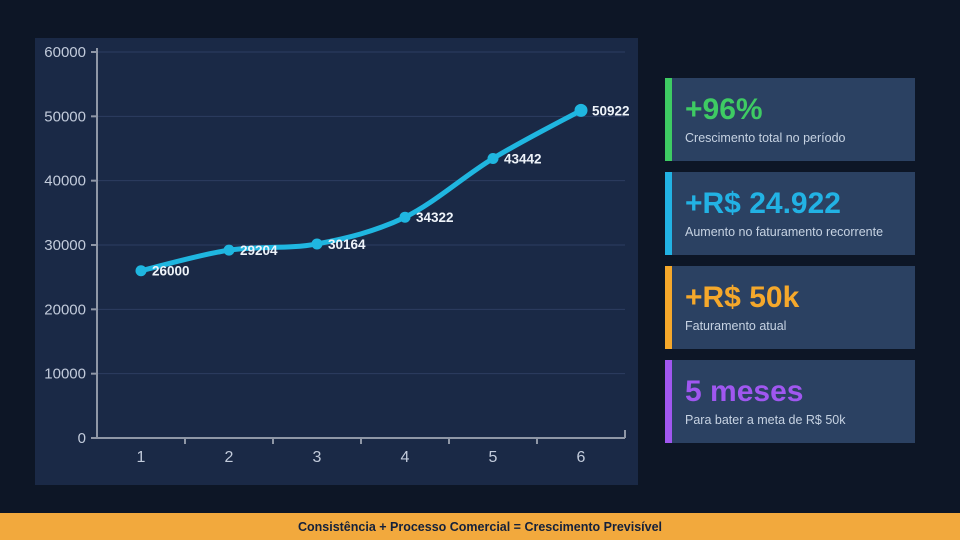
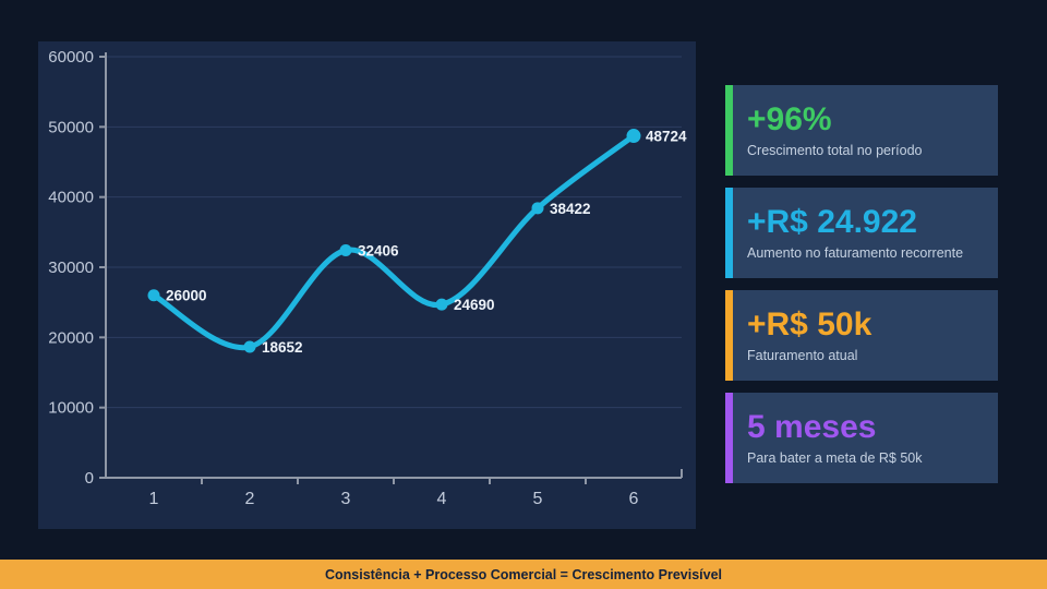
2: 29204 -> 18652
3: 30164 -> 32406
4: 34322 -> 24690
5: 43442 -> 38422
6: 50922 -> 48724
